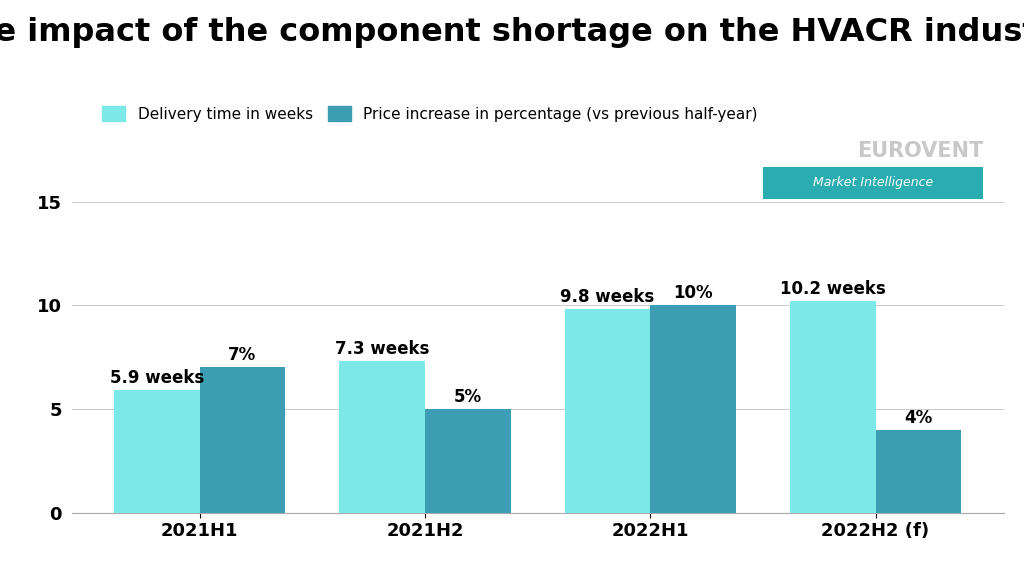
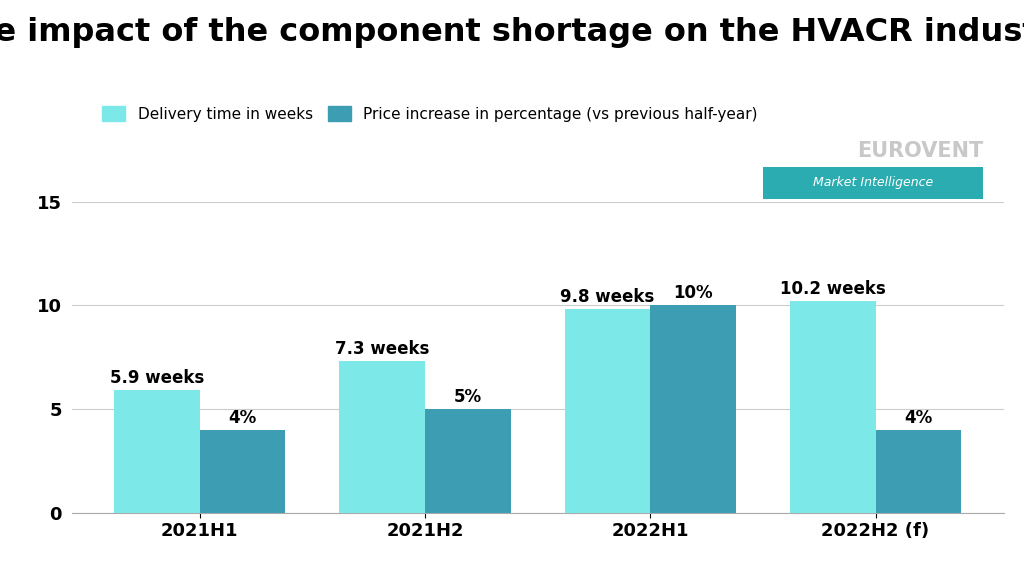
Price increase in percentage (vs previous half-year)/2021H1: 7% -> 4%
